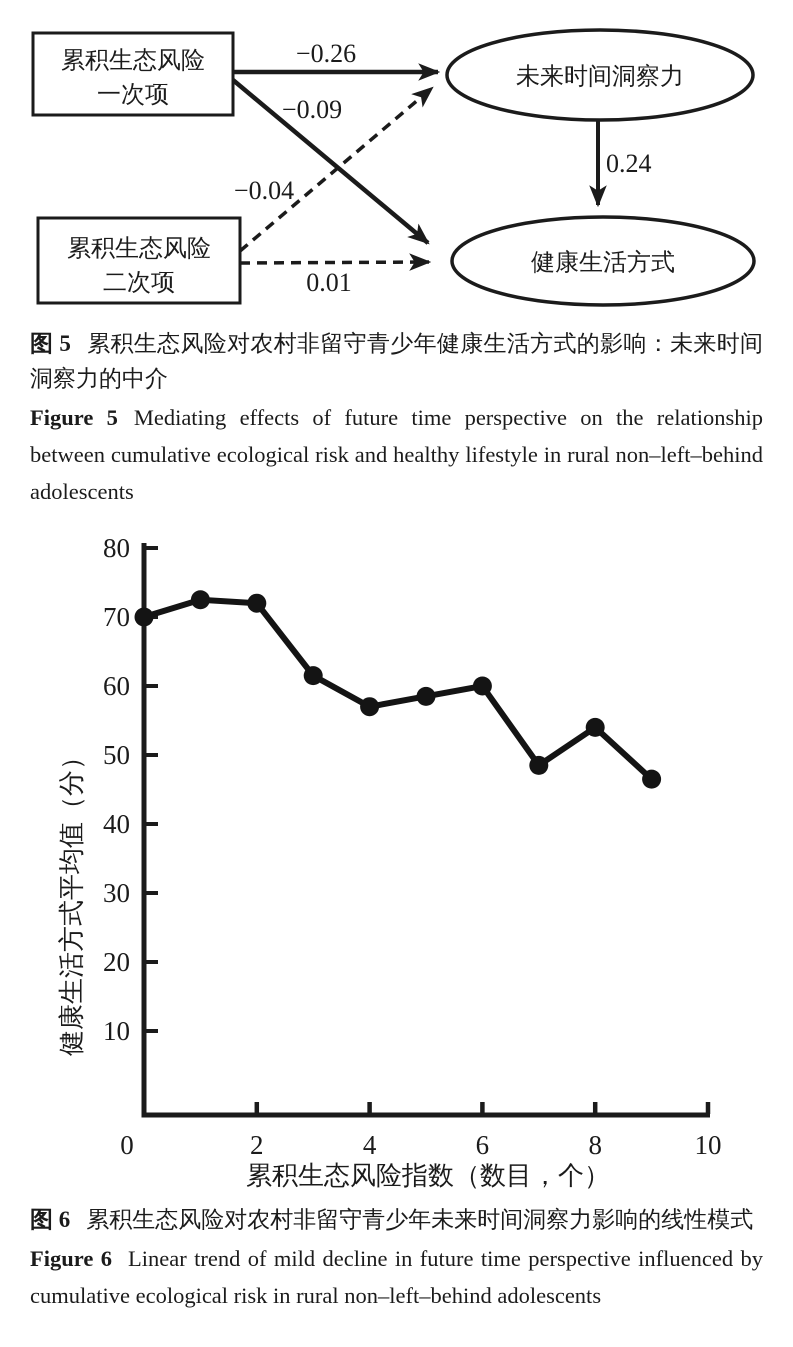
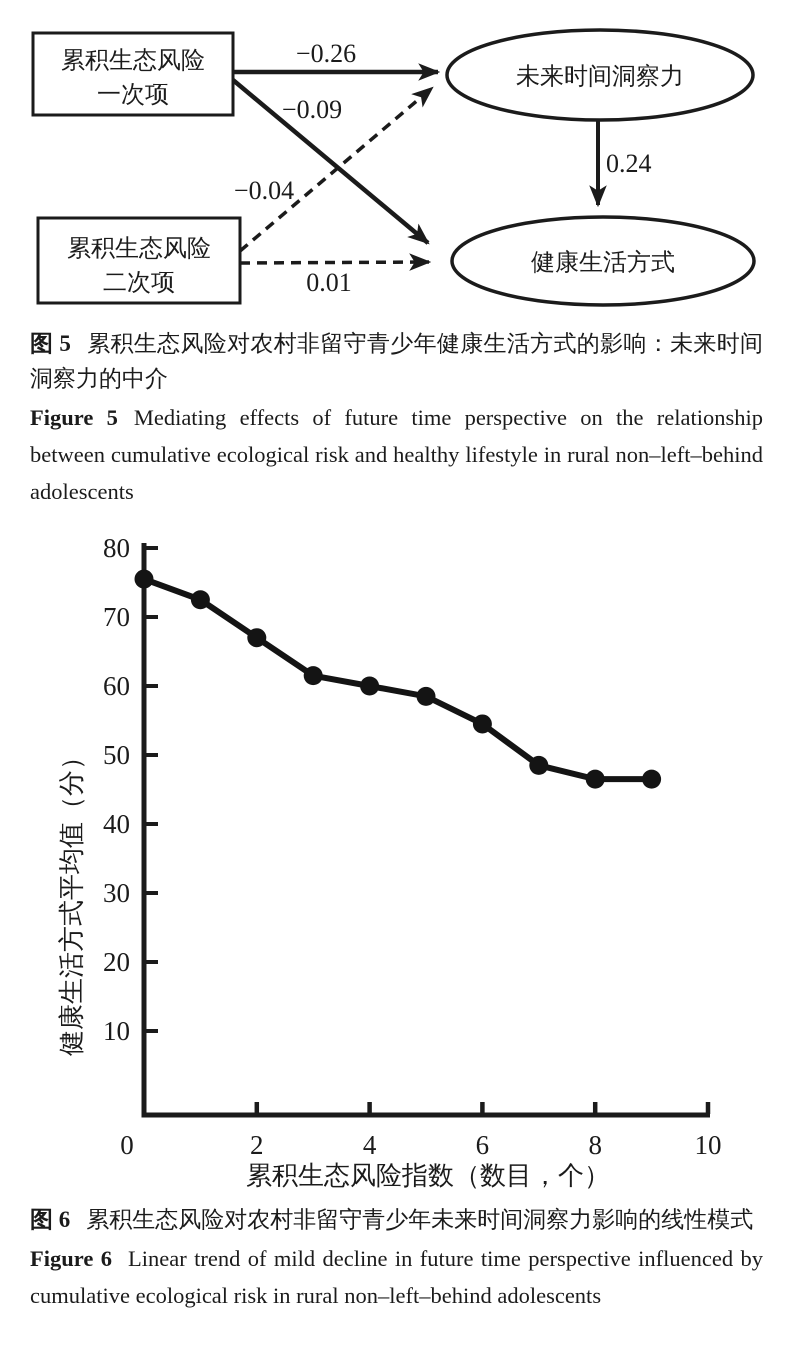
0: 70 -> 76
2: 72 -> 67
4: 57 -> 60
6: 60 -> 54
8: 54 -> 46
